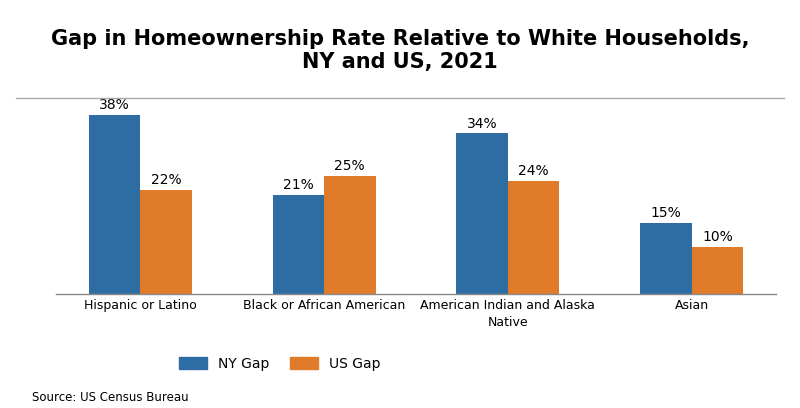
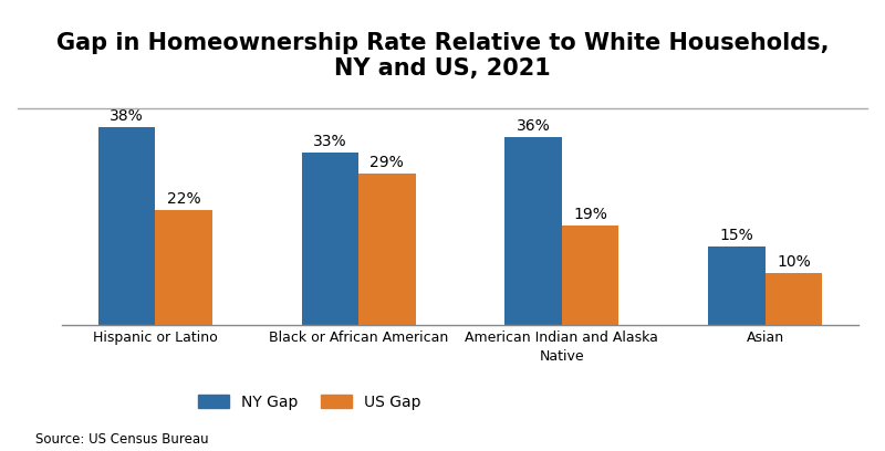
NY Gap/Black or African American: 21% -> 33%
US Gap/Black or African American: 25% -> 29%
NY Gap/American Indian and Alaska Native: 34% -> 36%
US Gap/American Indian and Alaska Native: 24% -> 19%
